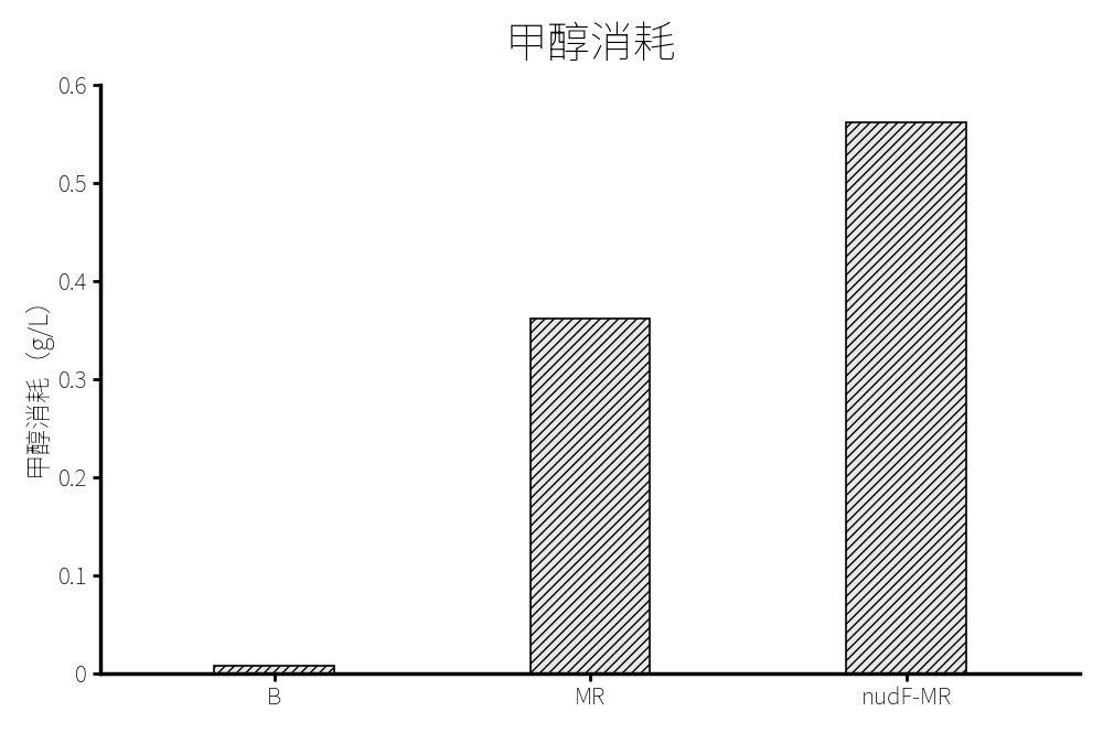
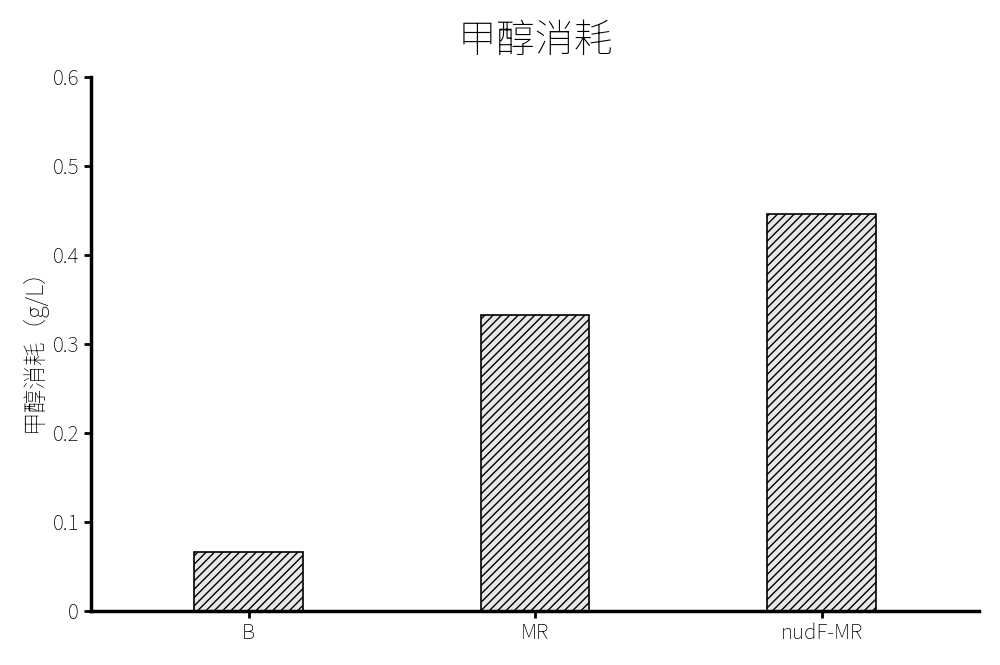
B: 0.008 -> 0.066
MR: 0.362 -> 0.332
nudF-MR: 0.562 -> 0.446
